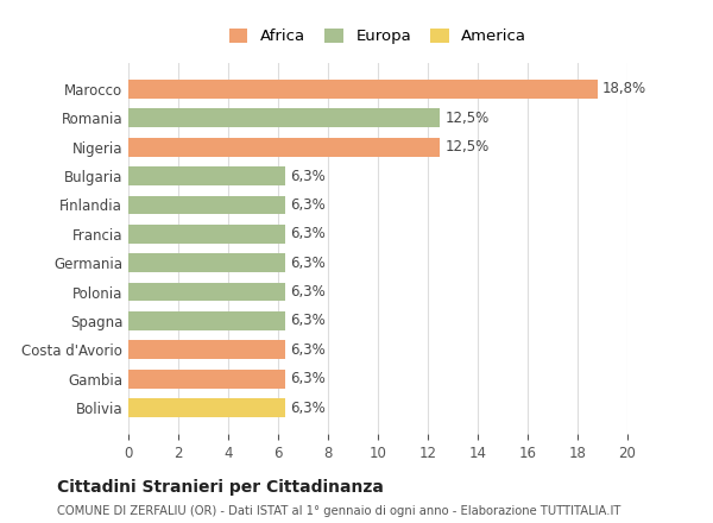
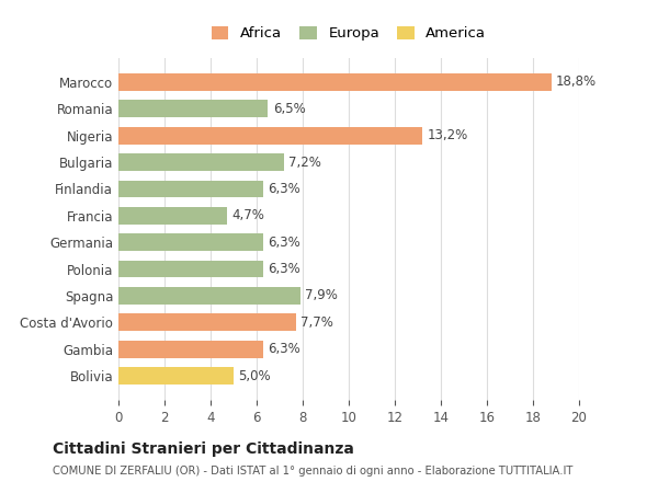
Romania: 12,5% -> 6,5%
Nigeria: 12,5% -> 13,2%
Bulgaria: 6,3% -> 7,2%
Francia: 6,3% -> 4,7%
Spagna: 6,3% -> 7,9%
Costa d'Avorio: 6,3% -> 7,7%
Bolivia: 6,3% -> 5,0%
